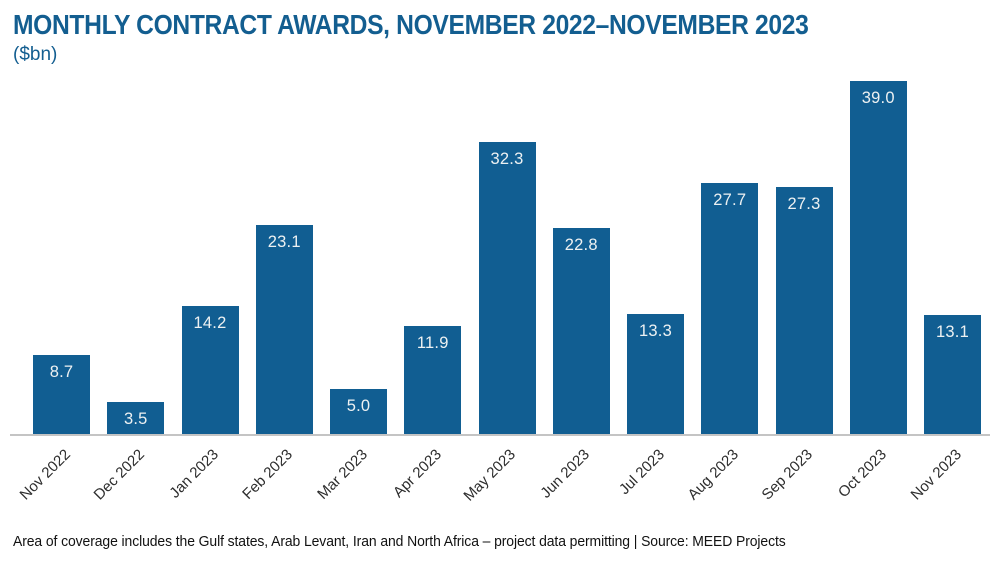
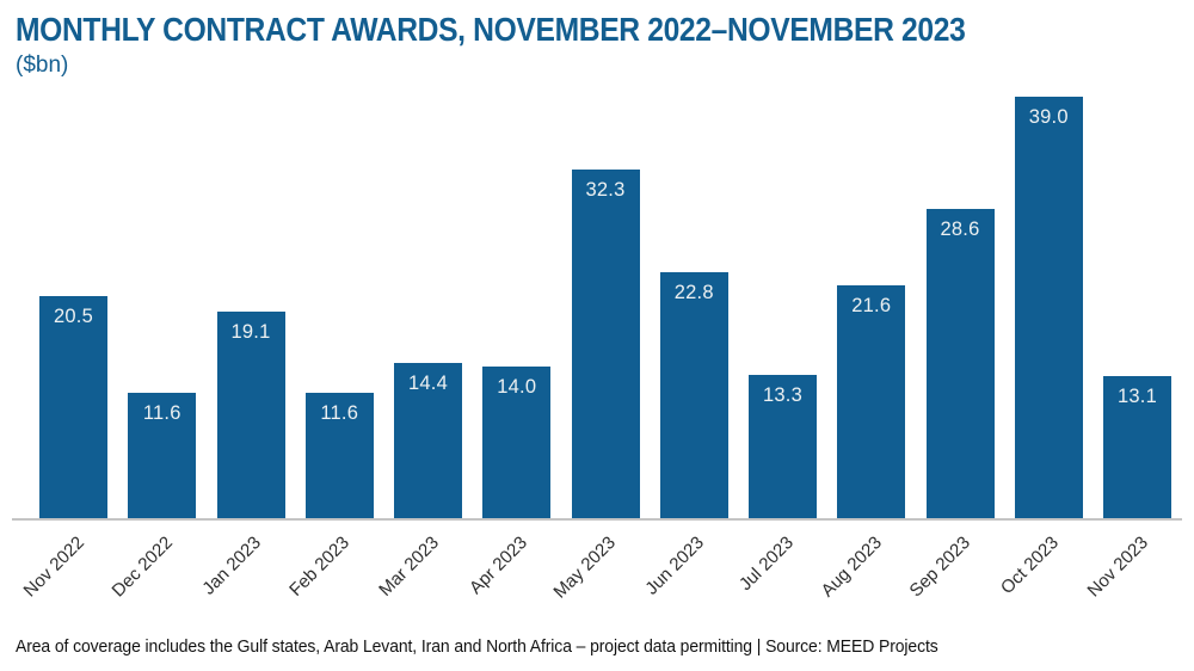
Nov 2022: 8.7 -> 20.5
Dec 2022: 3.5 -> 11.6
Jan 2023: 14.2 -> 19.1
Feb 2023: 23.1 -> 11.6
Mar 2023: 5.0 -> 14.4
Apr 2023: 11.9 -> 14.0
Aug 2023: 27.7 -> 21.6
Sep 2023: 27.3 -> 28.6
